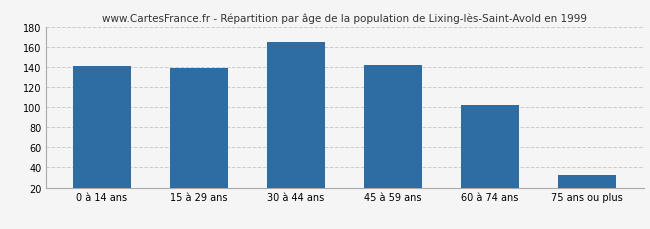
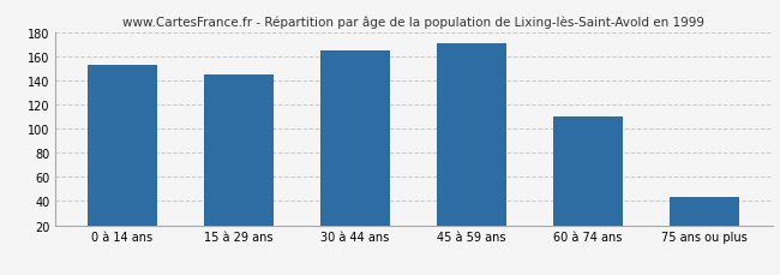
0 à 14 ans: 141 -> 153
15 à 29 ans: 139 -> 145
45 à 59 ans: 142 -> 171
60 à 74 ans: 102 -> 110
75 ans ou plus: 33 -> 43
